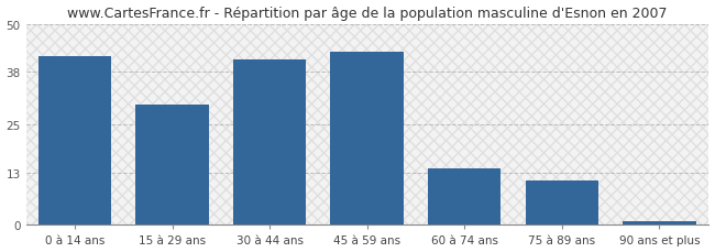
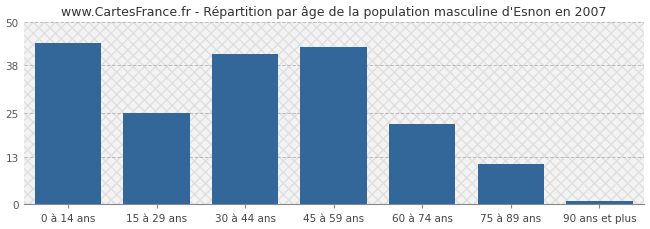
0 à 14 ans: 42 -> 44
15 à 29 ans: 30 -> 25
60 à 74 ans: 14 -> 22
